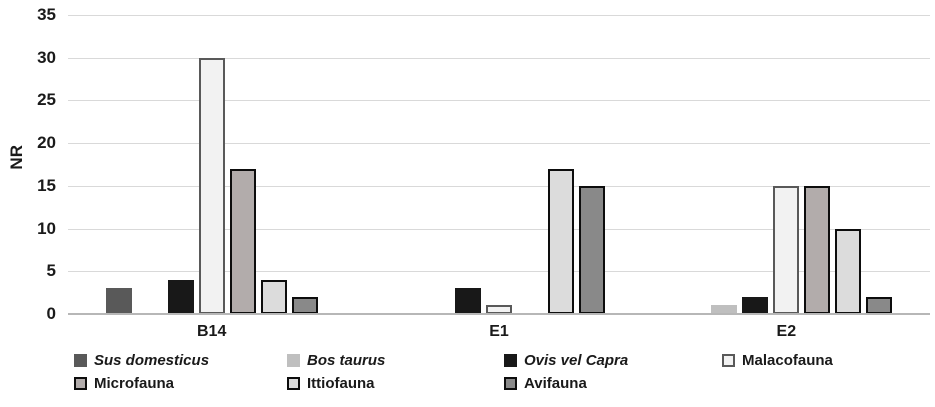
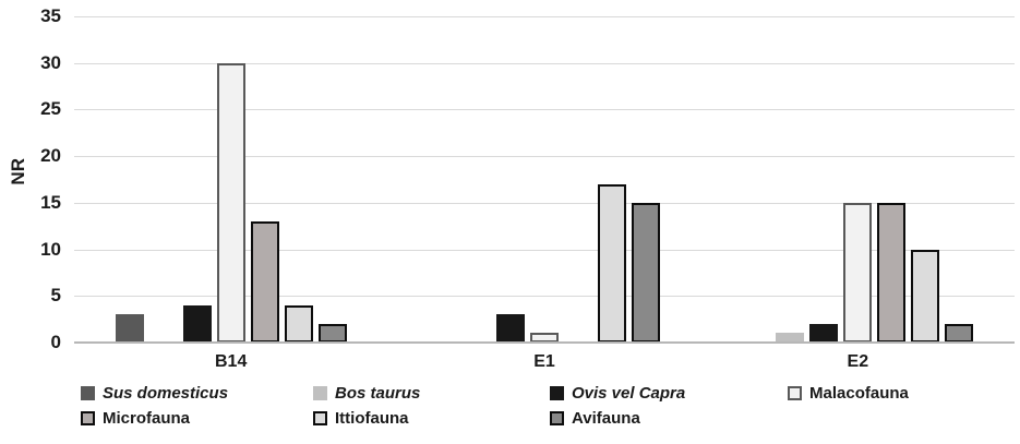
Microfauna/B14: 17 -> 13
